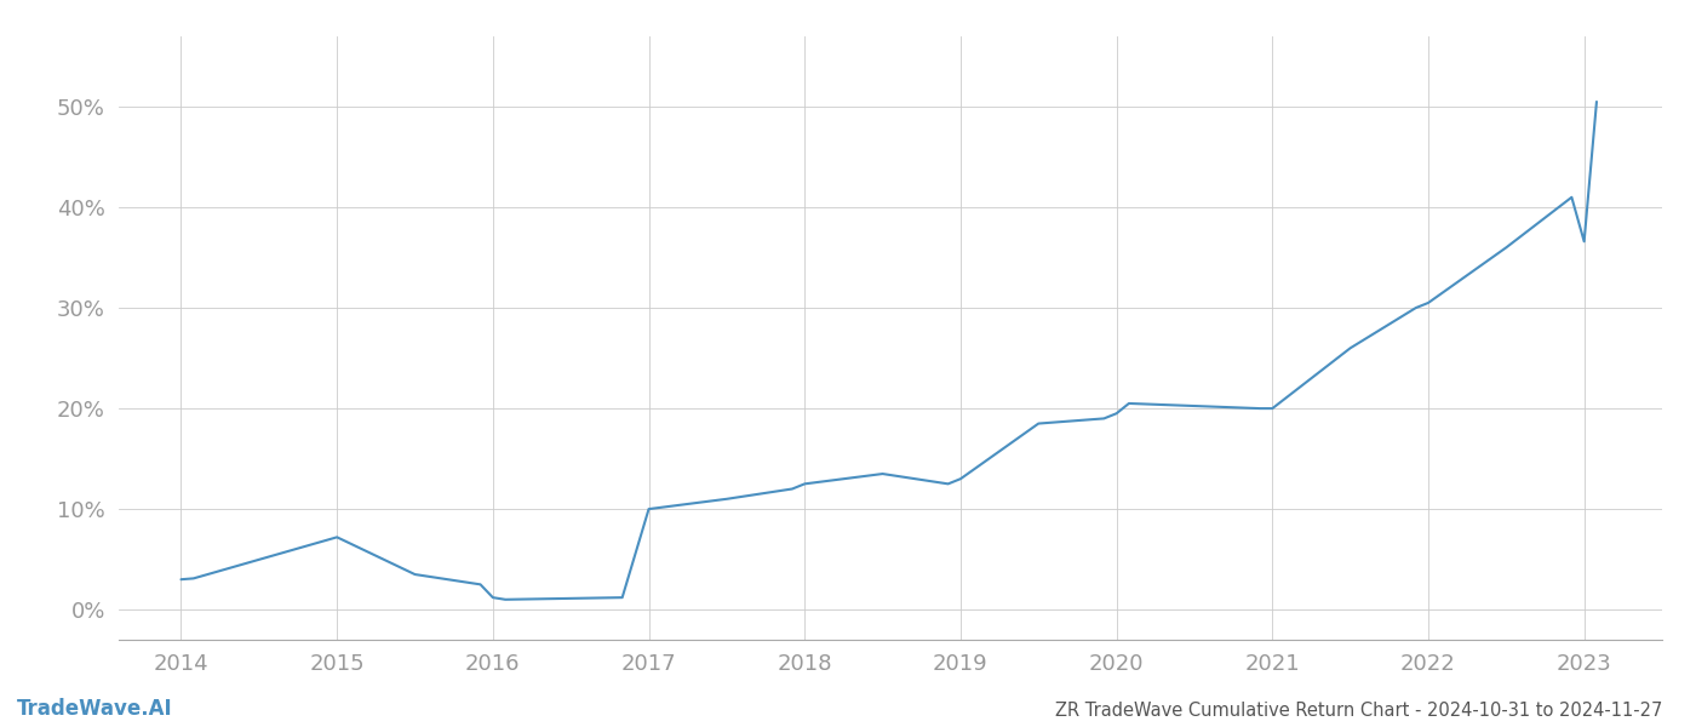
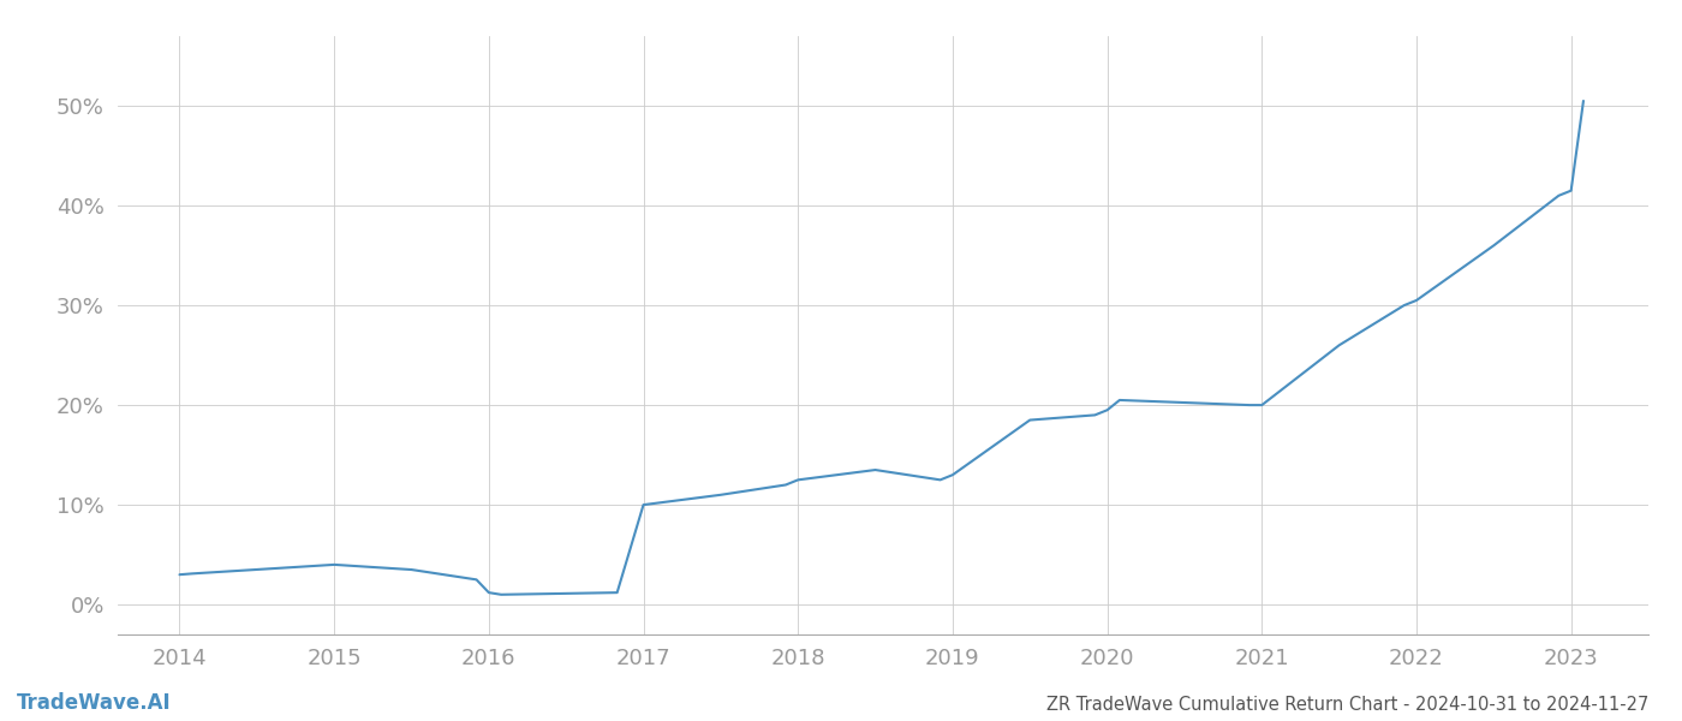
2015: 7.2% -> 4.0%
2023: 36.6% -> 41.5%
